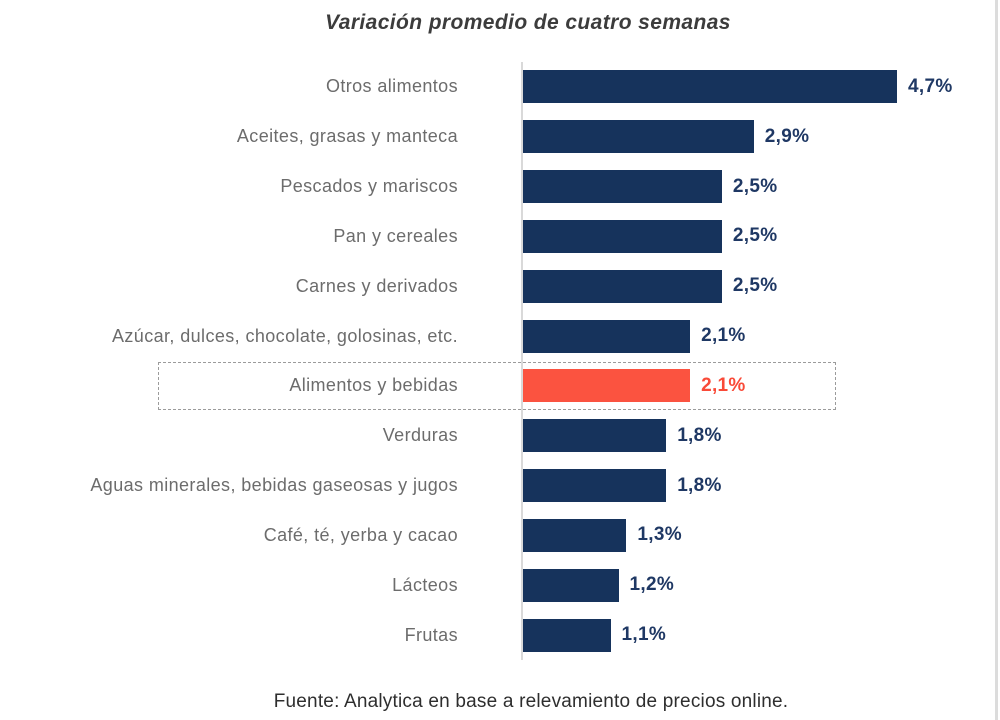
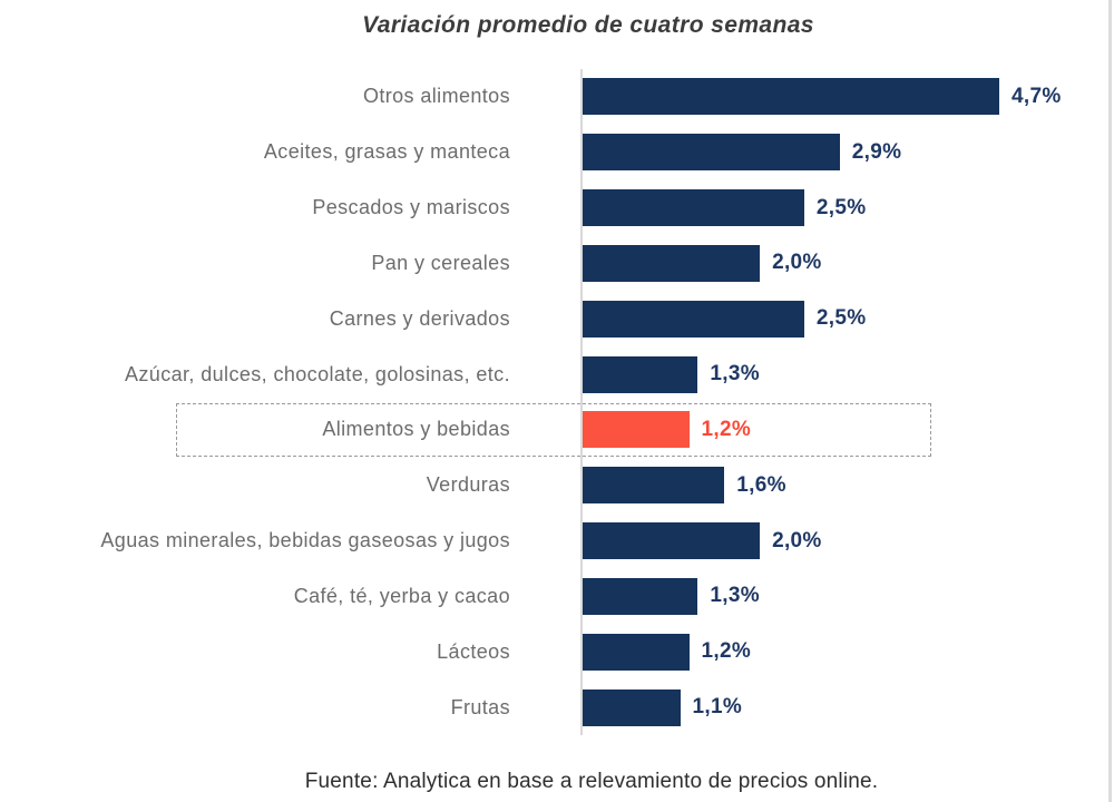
Pan y cereales: 2,5% -> 2,0%
Azúcar, dulces, chocolate, golosinas, etc.: 2,1% -> 1,3%
Alimentos y bebidas: 2,1% -> 1,2%
Verduras: 1,8% -> 1,6%
Aguas minerales, bebidas gaseosas y jugos: 1,8% -> 2,0%
